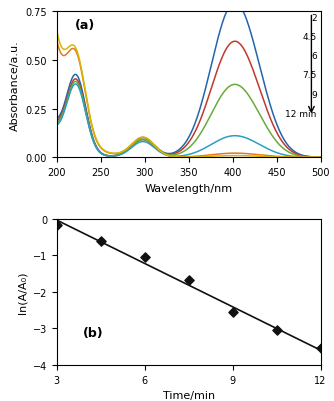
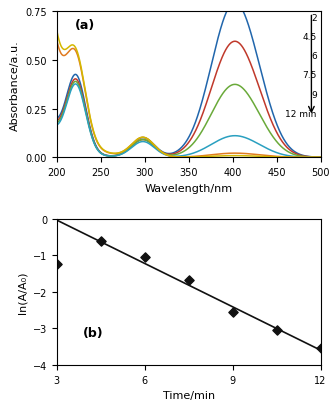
3: -0.18 -> -1.25
